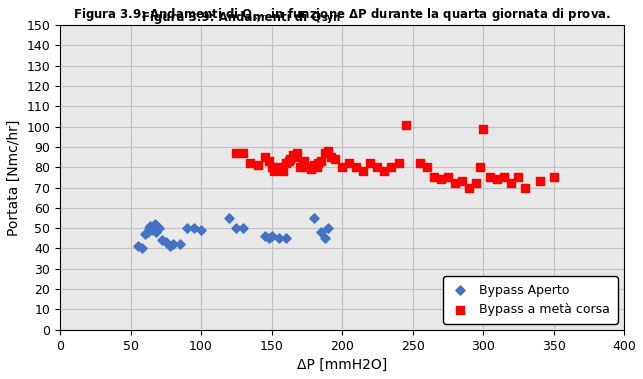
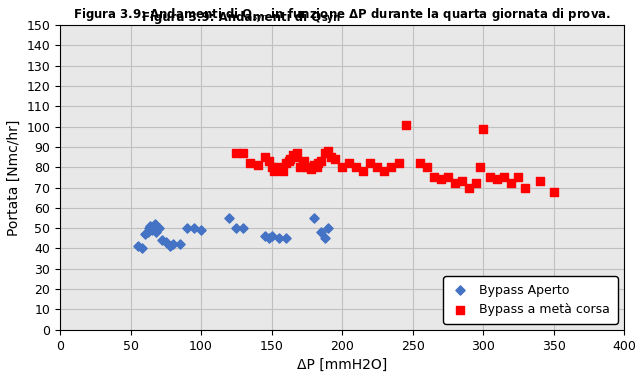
Bypass a metà corsa/350: 75 -> 68
